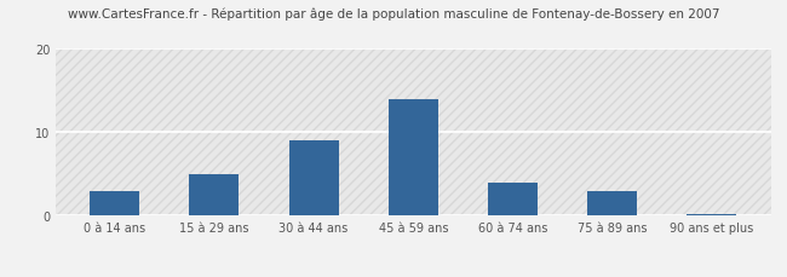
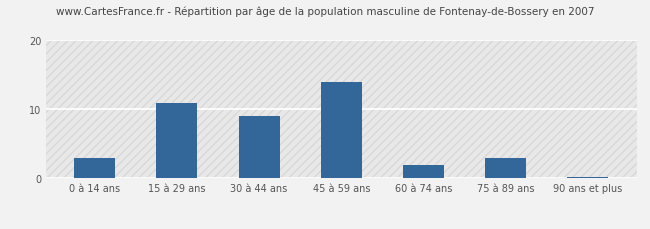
15 à 29 ans: 5.0 -> 11.0
60 à 74 ans: 4.0 -> 2.0
